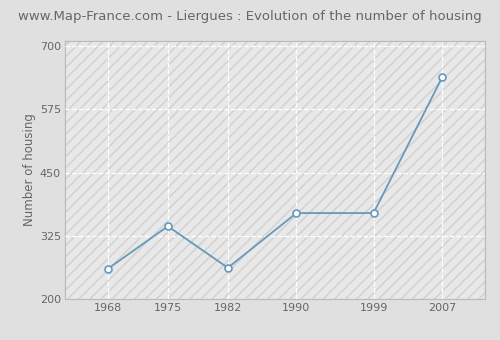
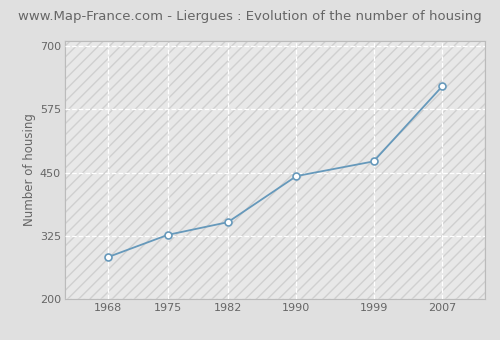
1968: 260 -> 283
1975: 344 -> 327
1982: 262 -> 352
1990: 370 -> 443
1999: 370 -> 472
2007: 638 -> 620
